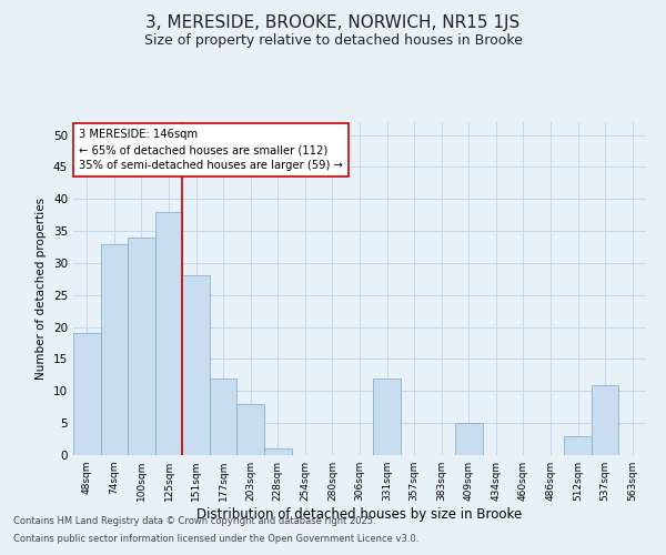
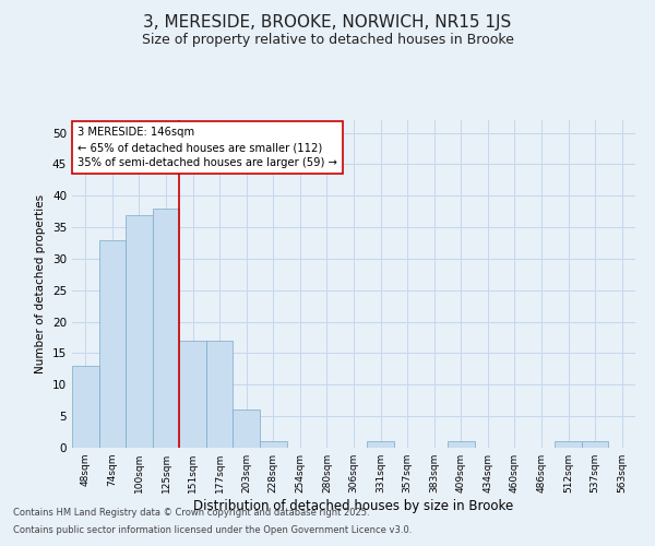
48sqm: 19 -> 13
100sqm: 34 -> 37
151sqm: 28 -> 17
177sqm: 12 -> 17
203sqm: 8 -> 6
331sqm: 12 -> 1
409sqm: 5 -> 1
512sqm: 3 -> 1
537sqm: 11 -> 1
